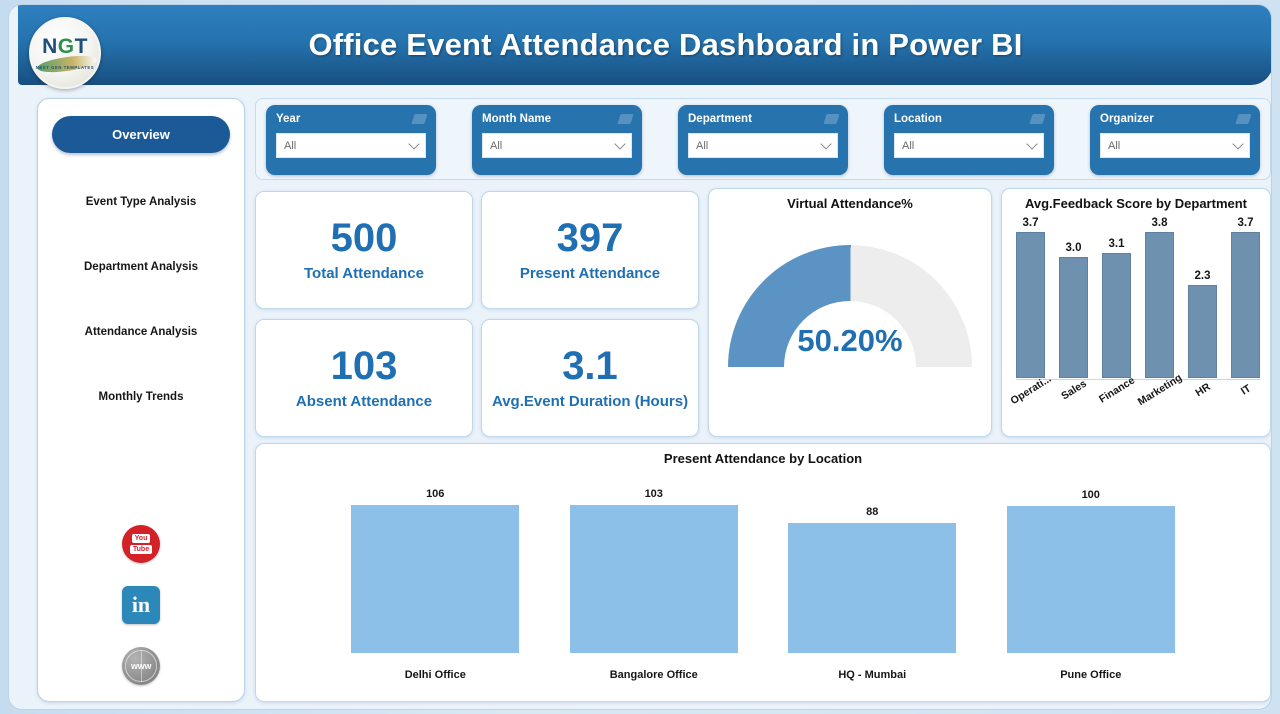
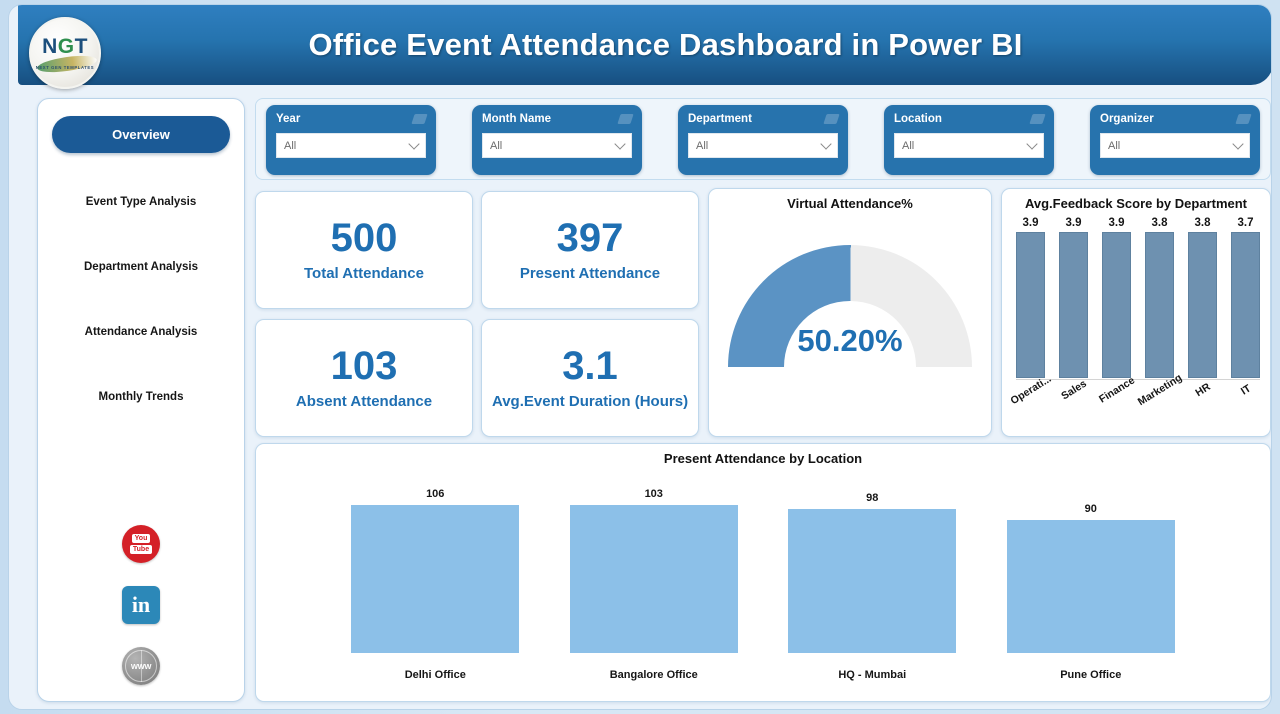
Avg.Feedback Score by Department/Operati...: 3.7 -> 3.9
Avg.Feedback Score by Department/Sales: 3.0 -> 3.9
Avg.Feedback Score by Department/Finance: 3.1 -> 3.9
Avg.Feedback Score by Department/HR: 2.3 -> 3.8
Present Attendance by Location/HQ - Mumbai: 88 -> 98
Present Attendance by Location/Pune Office: 100 -> 90
